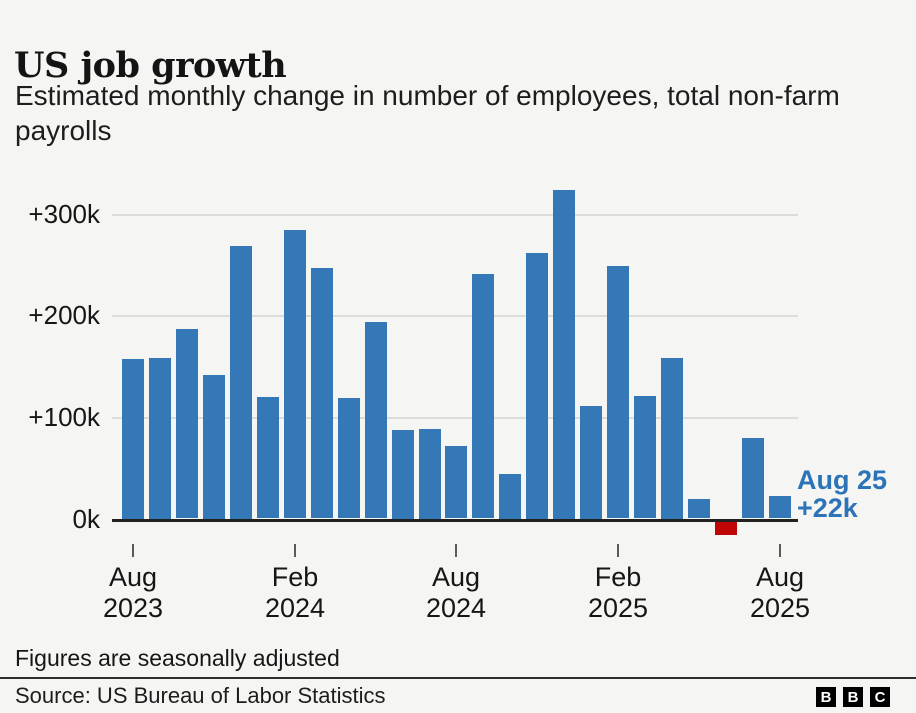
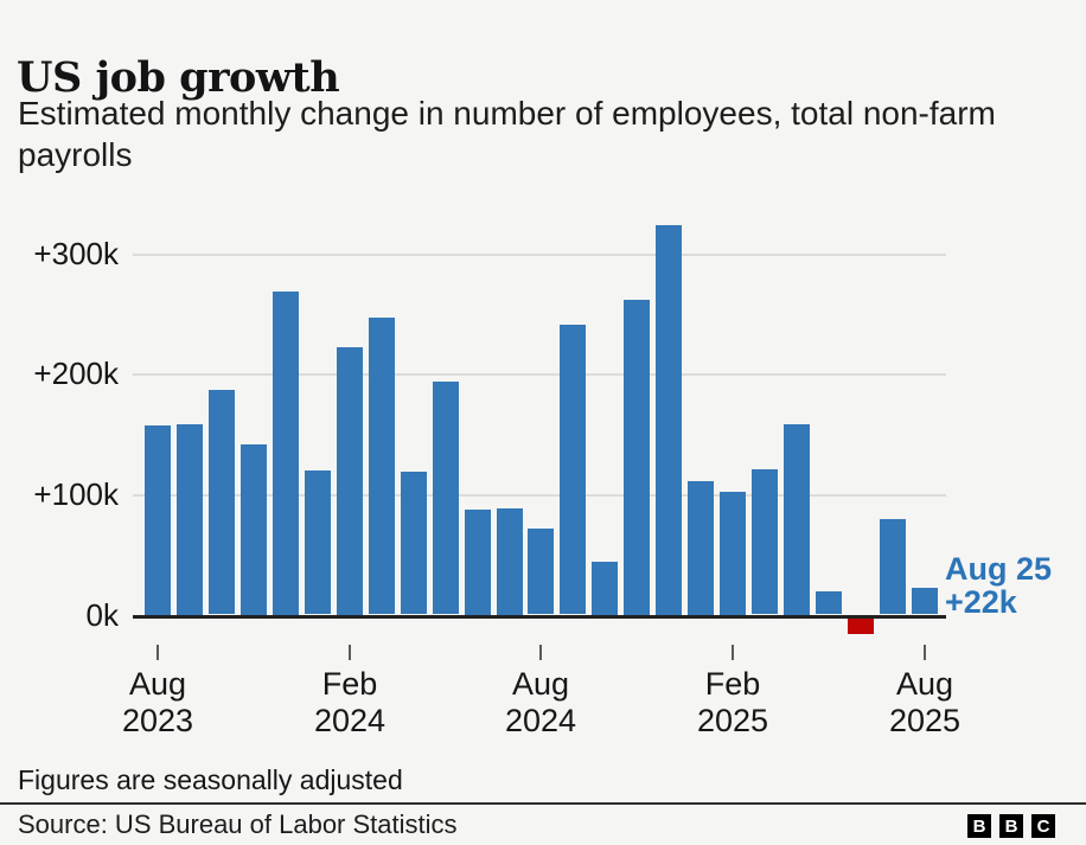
Feb 2024: 283k -> 222k
Feb 2025: 248k -> 102k
